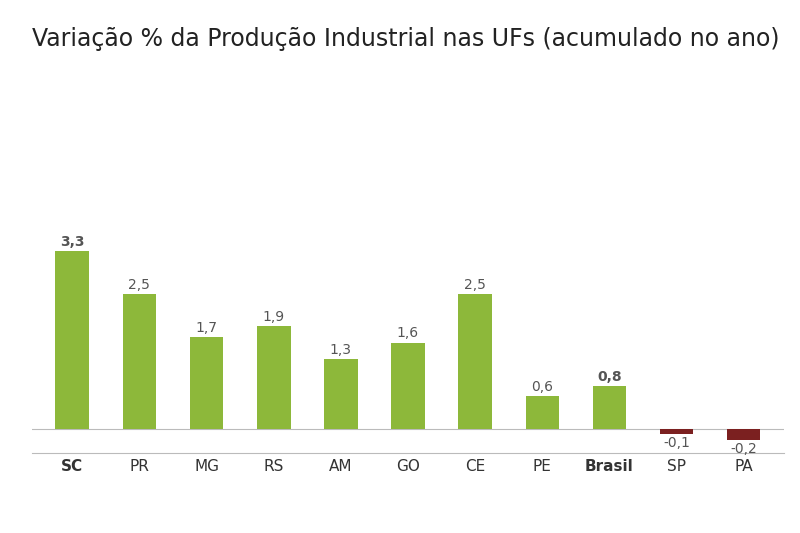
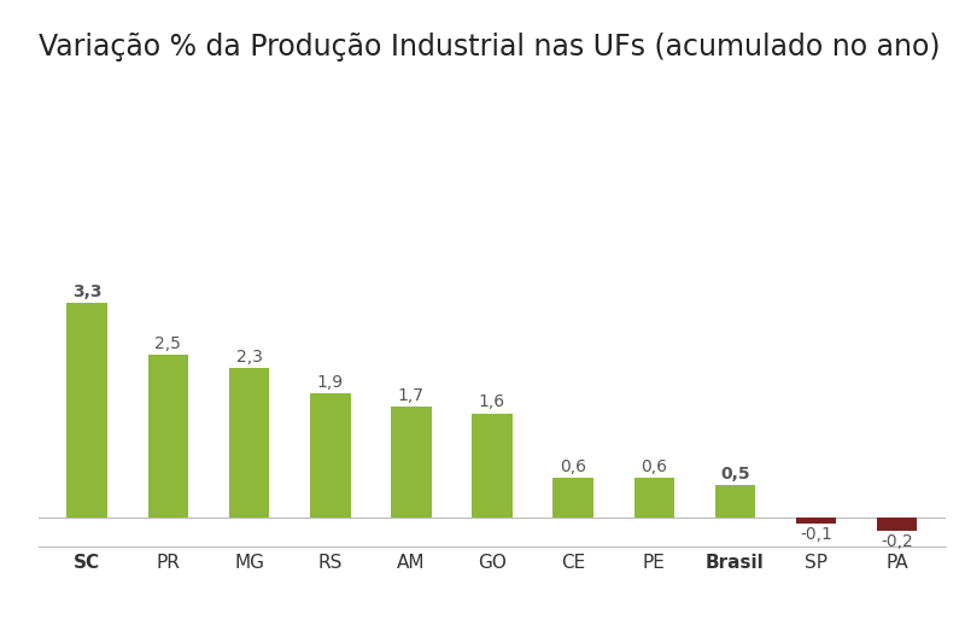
MG: 1,7 -> 2,3
AM: 1,3 -> 1,7
CE: 2,5 -> 0,6
Brasil: 0,8 -> 0,5
